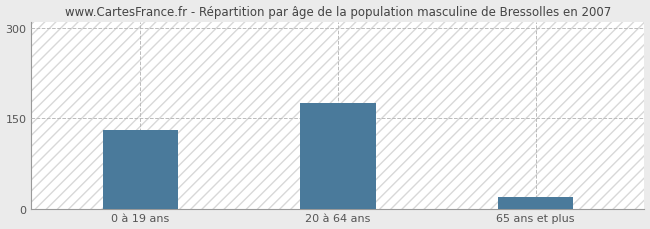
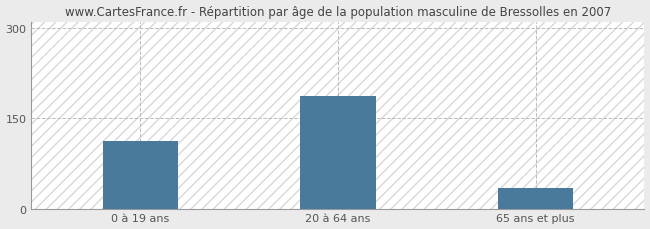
0 à 19 ans: 130 -> 112
20 à 64 ans: 175 -> 186
65 ans et plus: 20 -> 34
